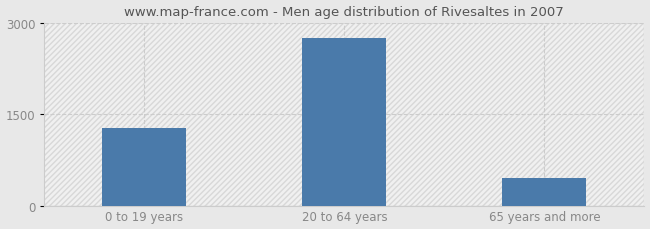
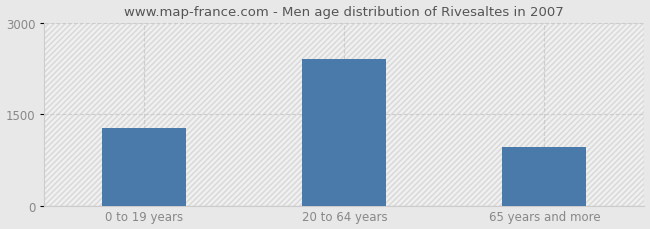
20 to 64 years: 2750 -> 2400
65 years and more: 450 -> 960
